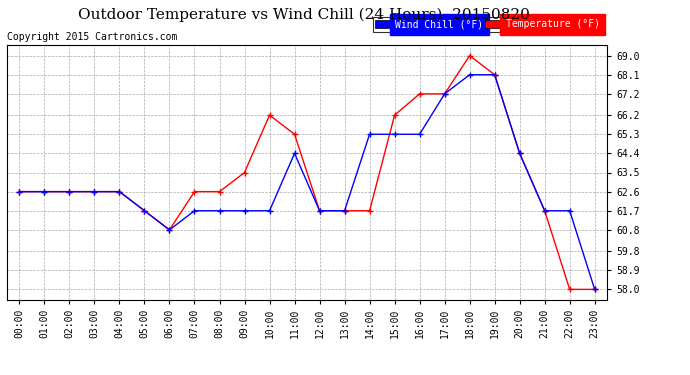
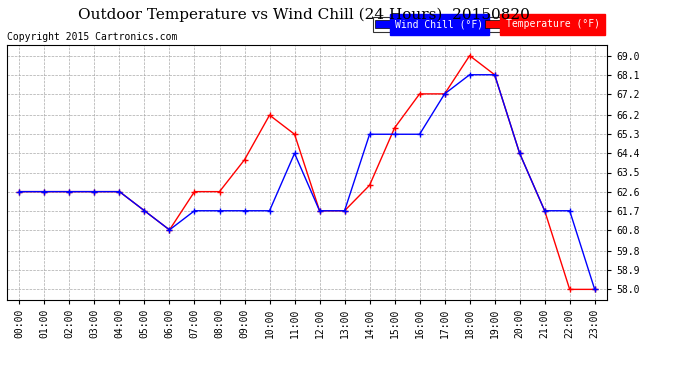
Temperature (°F)/09:00: 63.5 -> 64.1
Temperature (°F)/14:00: 61.7 -> 62.9
Temperature (°F)/15:00: 66.2 -> 65.6
